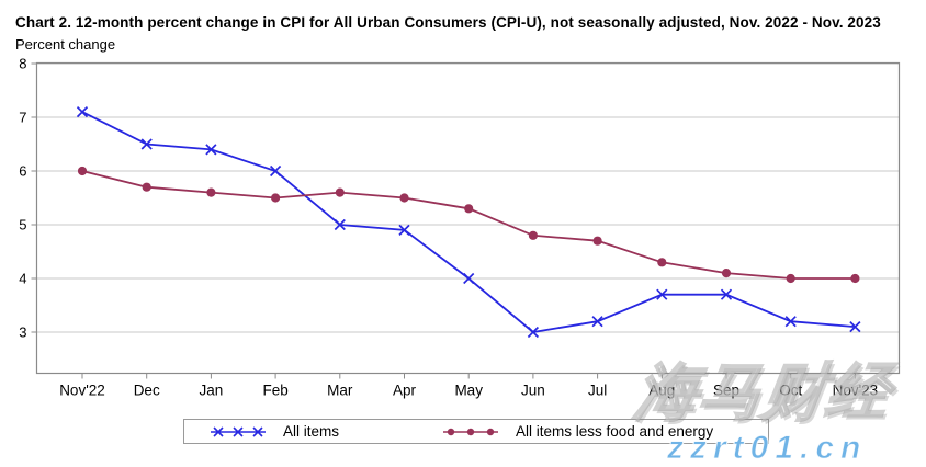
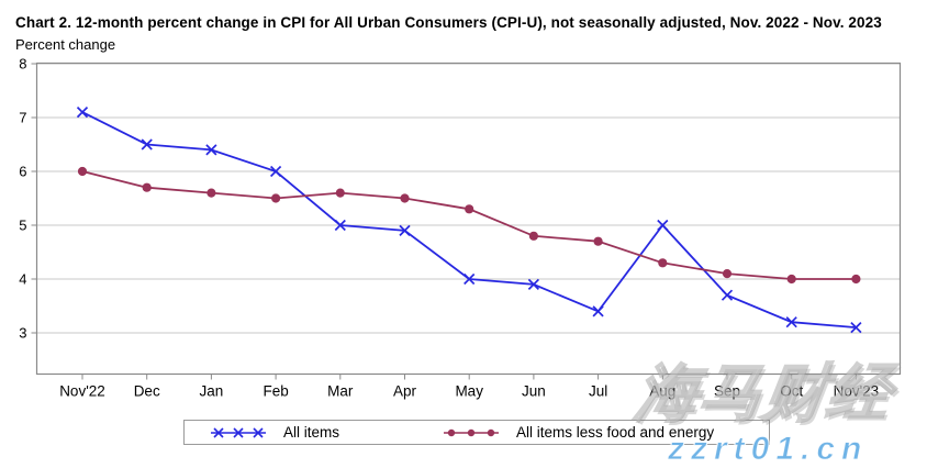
All items/Jun: 3.0 -> 3.9
All items/Jul: 3.2 -> 3.4
All items/Aug: 3.7 -> 5.0
